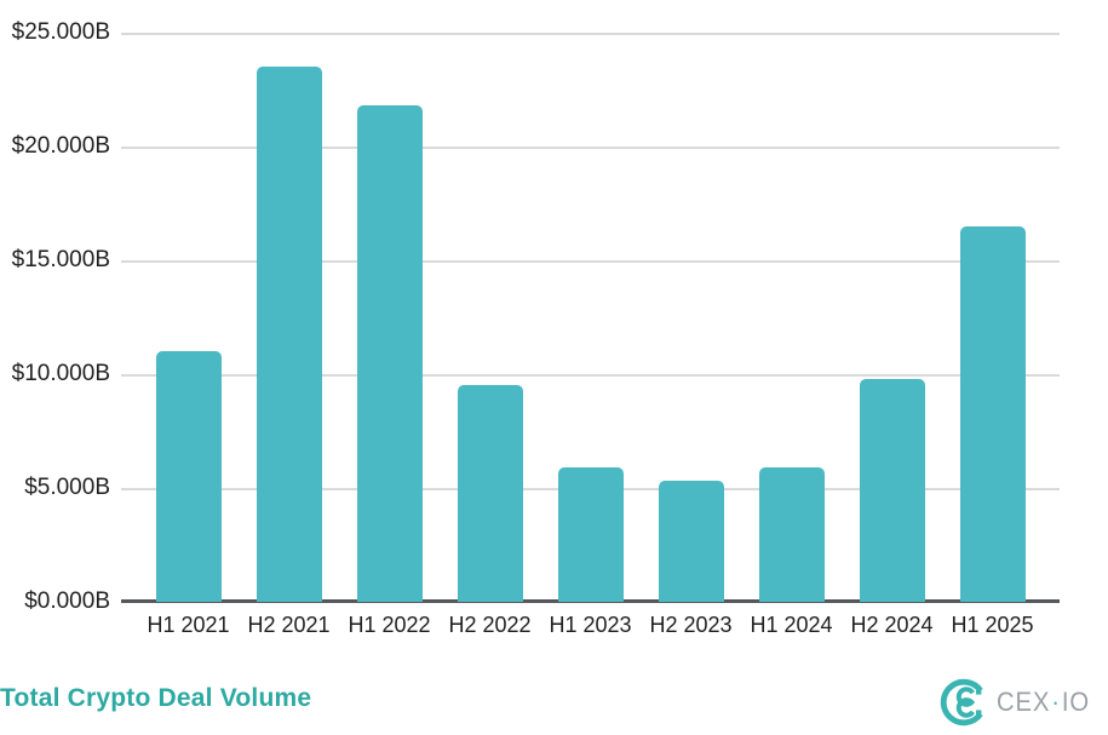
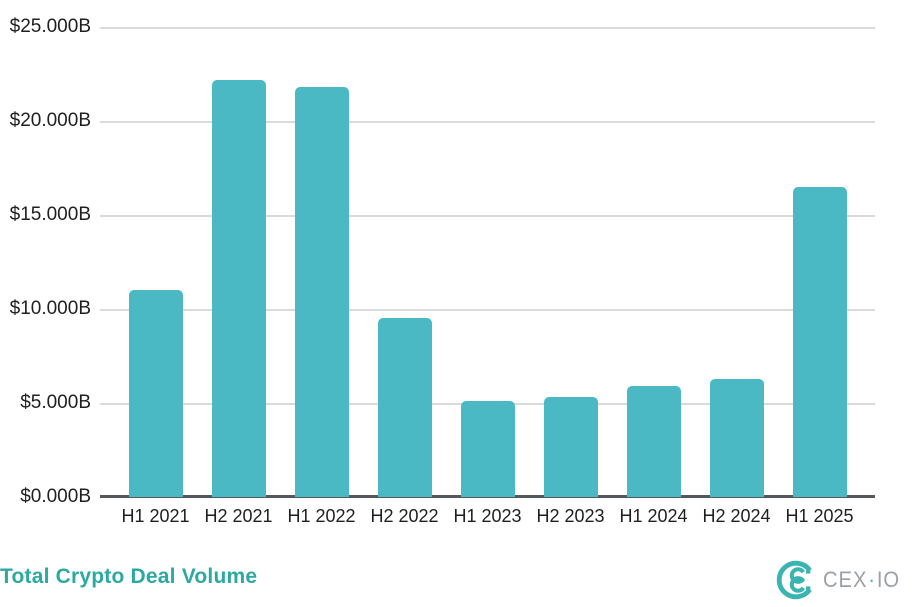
H2 2021: $23.5B -> $22.2B
H1 2023: $5.9B -> $5.1B
H2 2024: $9.8B -> $6.3B
